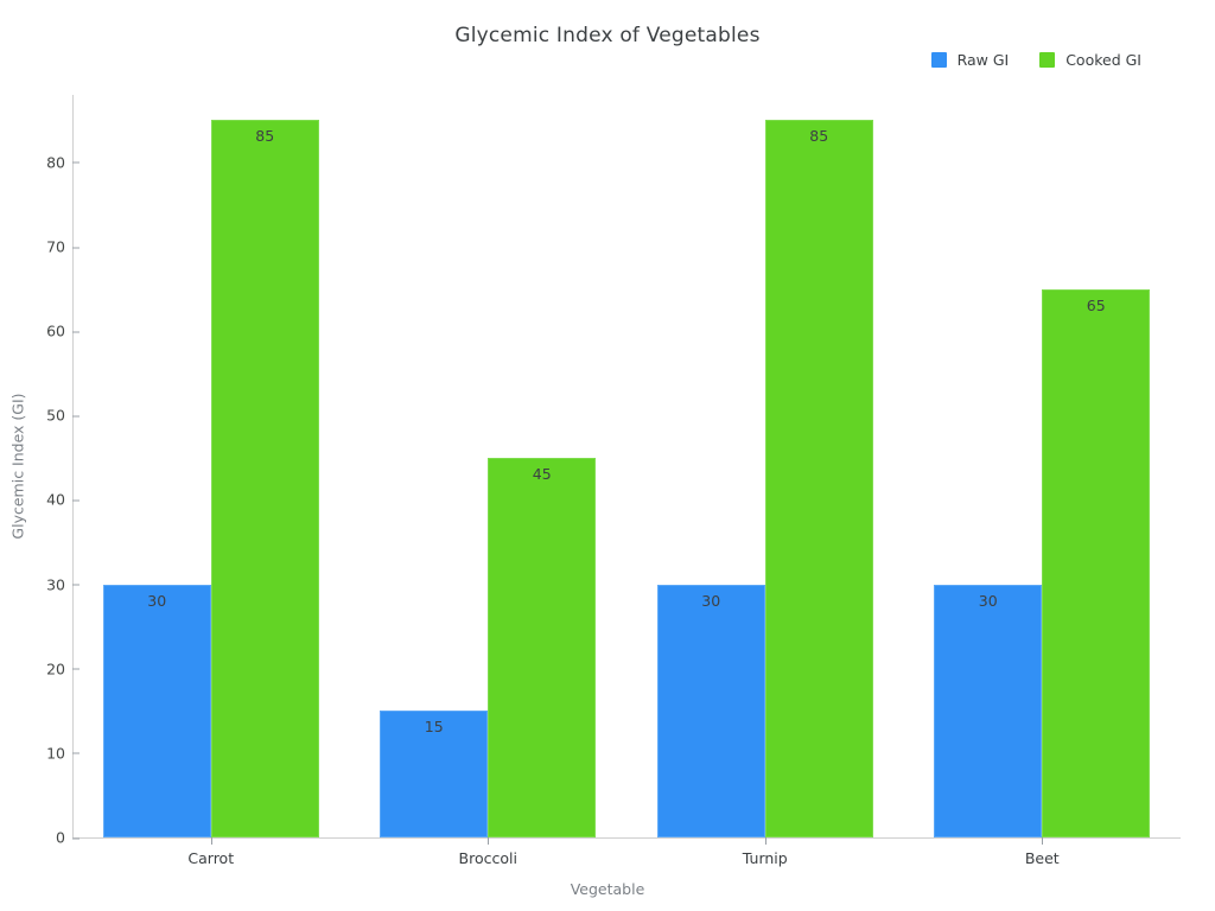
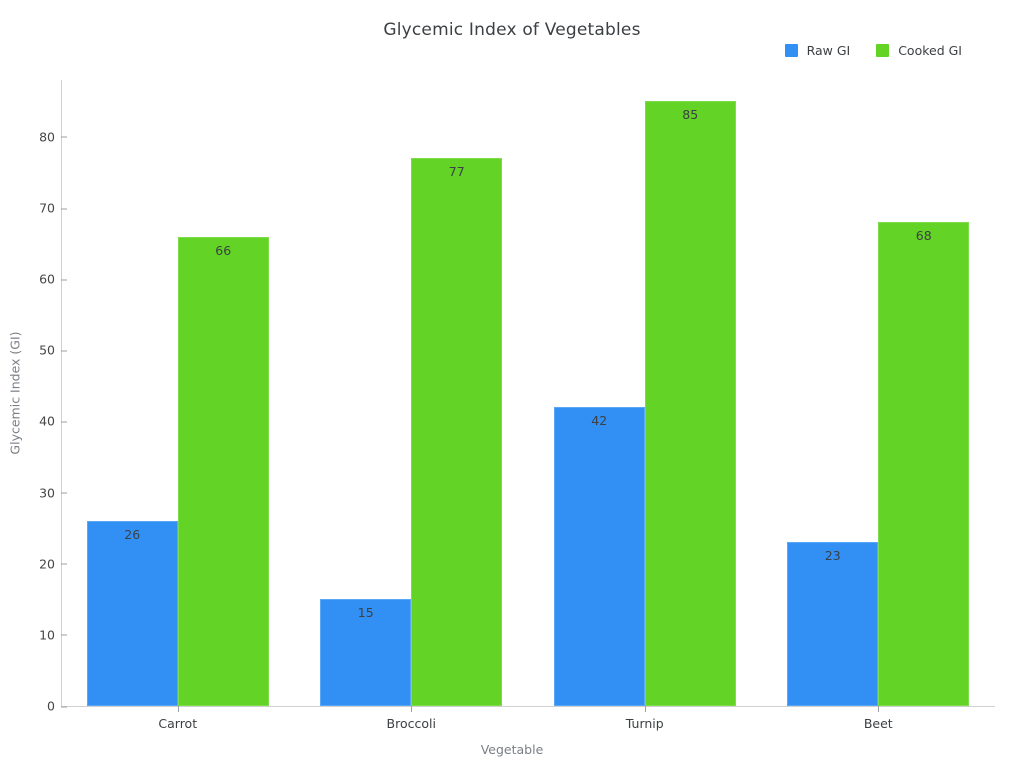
Raw GI/Carrot: 30 -> 26
Cooked GI/Carrot: 85 -> 66
Cooked GI/Broccoli: 45 -> 77
Raw GI/Turnip: 30 -> 42
Raw GI/Beet: 30 -> 23
Cooked GI/Beet: 65 -> 68
